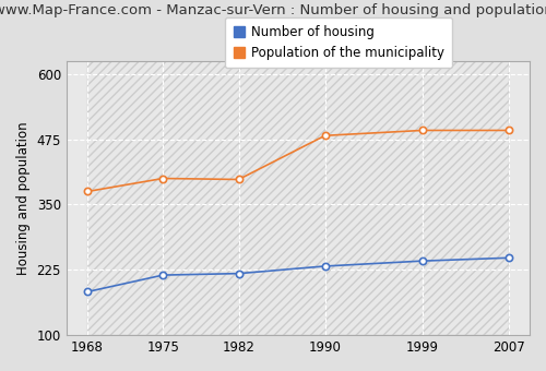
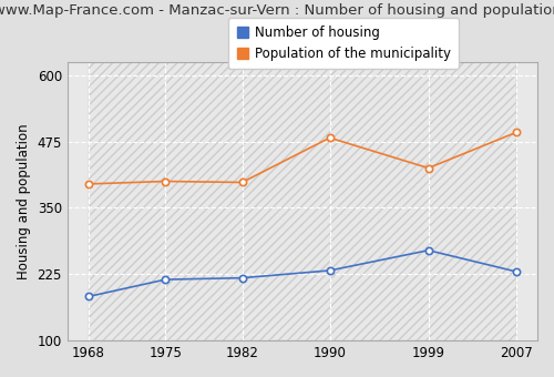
Population of the municipality/1968: 375 -> 395
Number of housing/1999: 242 -> 270
Population of the municipality/1999: 492 -> 425
Number of housing/2007: 248 -> 230
